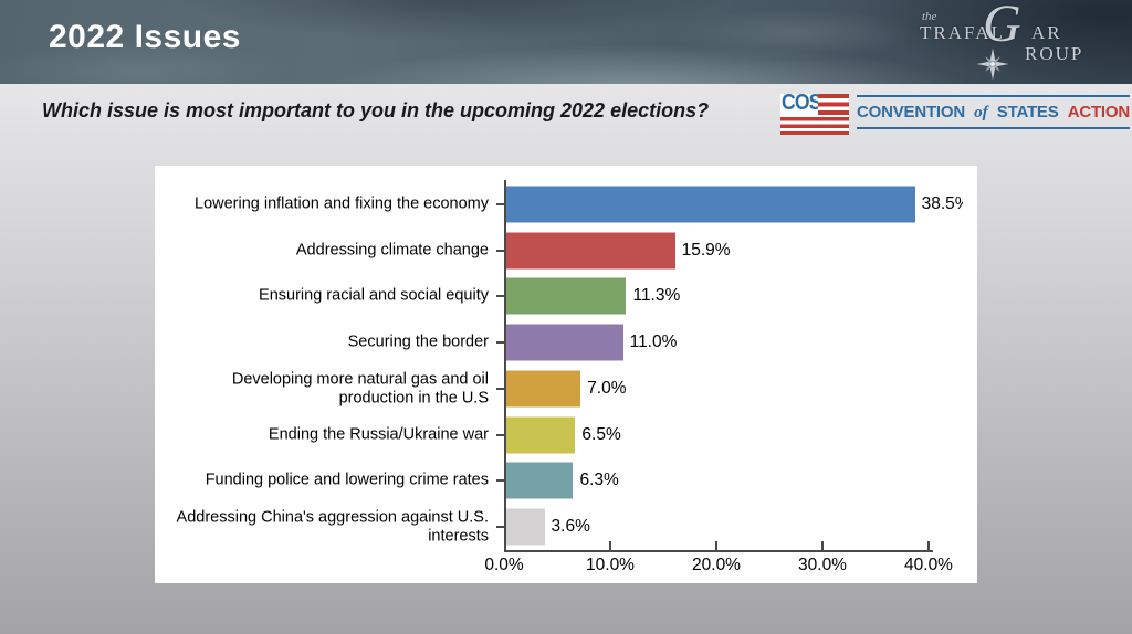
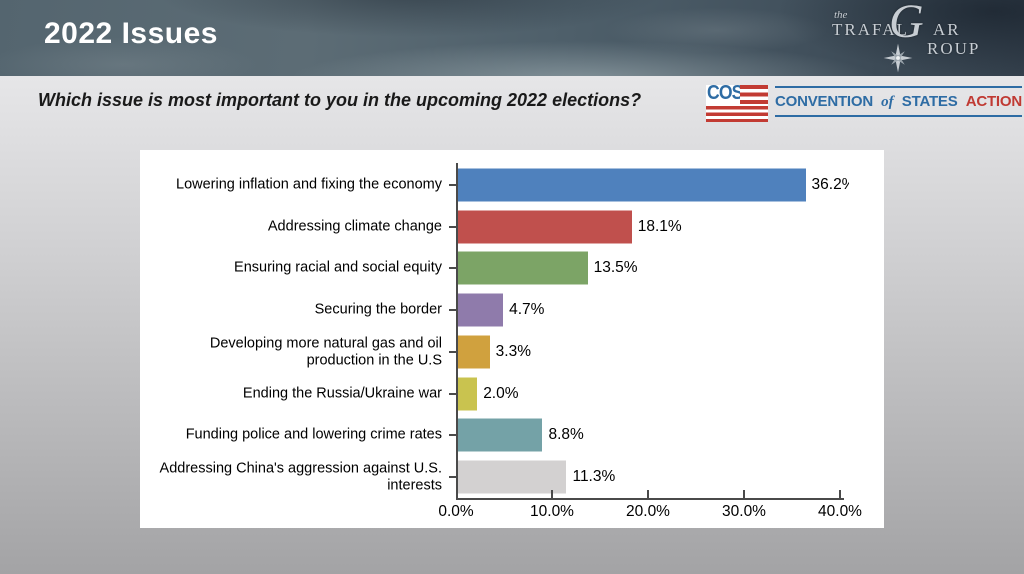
Lowering inflation and fixing the economy: 38.5% -> 36.2%
Addressing climate change: 15.9% -> 18.1%
Ensuring racial and social equity: 11.3% -> 13.5%
Securing the border: 11.0% -> 4.7%
Developing more natural gas and oil production in the U.S: 7.0% -> 3.3%
Ending the Russia/Ukraine war: 6.5% -> 2.0%
Funding police and lowering crime rates: 6.3% -> 8.8%
Addressing China's aggression against U.S. interests: 3.6% -> 11.3%
